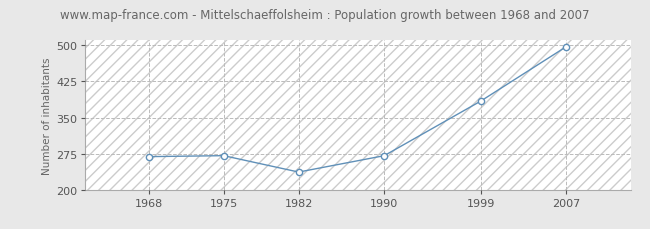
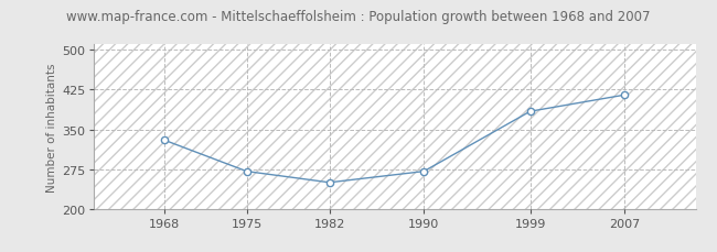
1968: 269 -> 330
1982: 237 -> 250
2007: 497 -> 415
